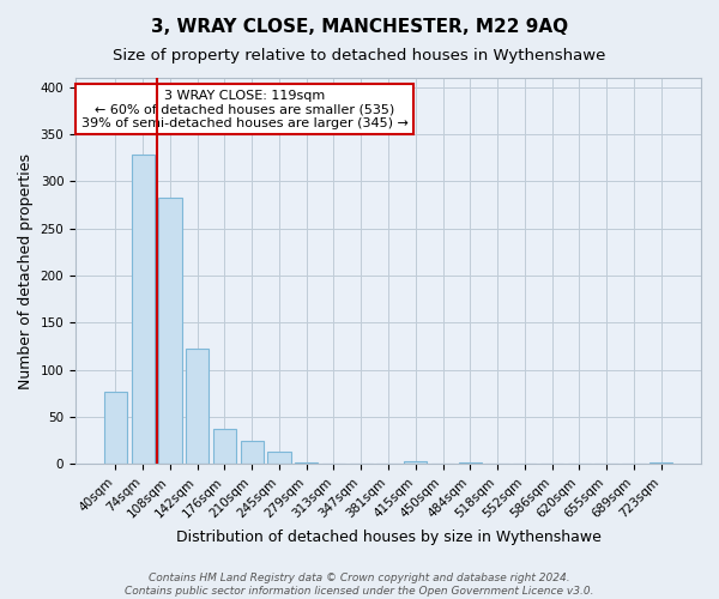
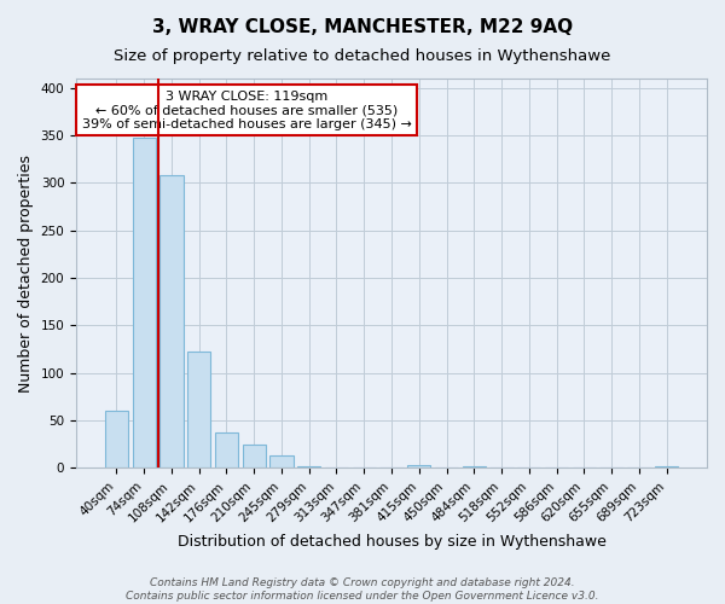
40sqm: 77 -> 60
74sqm: 328 -> 348
108sqm: 283 -> 308
